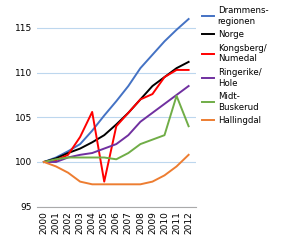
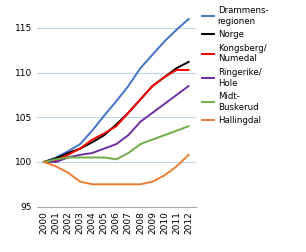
Kongsberg/ Numedal/2003: 102.8 -> 101.5
Kongsberg/ Numedal/2004: 105.6 -> 102.5
Kongsberg/ Numedal/2005: 97.8 -> 103.2
Kongsberg/ Numedal/2009: 107.6 -> 108.5
Midt- Buskerud/2011: 107.4 -> 103.5
